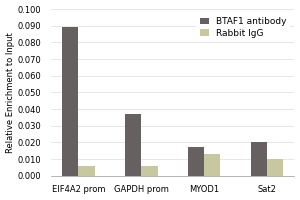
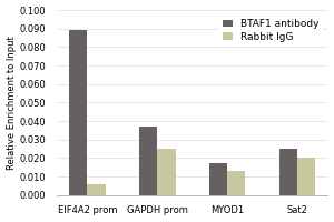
Rabbit IgG/GAPDH prom: 0.006 -> 0.025
BTAF1 antibody/Sat2: 0.020 -> 0.025
Rabbit IgG/Sat2: 0.010 -> 0.020
